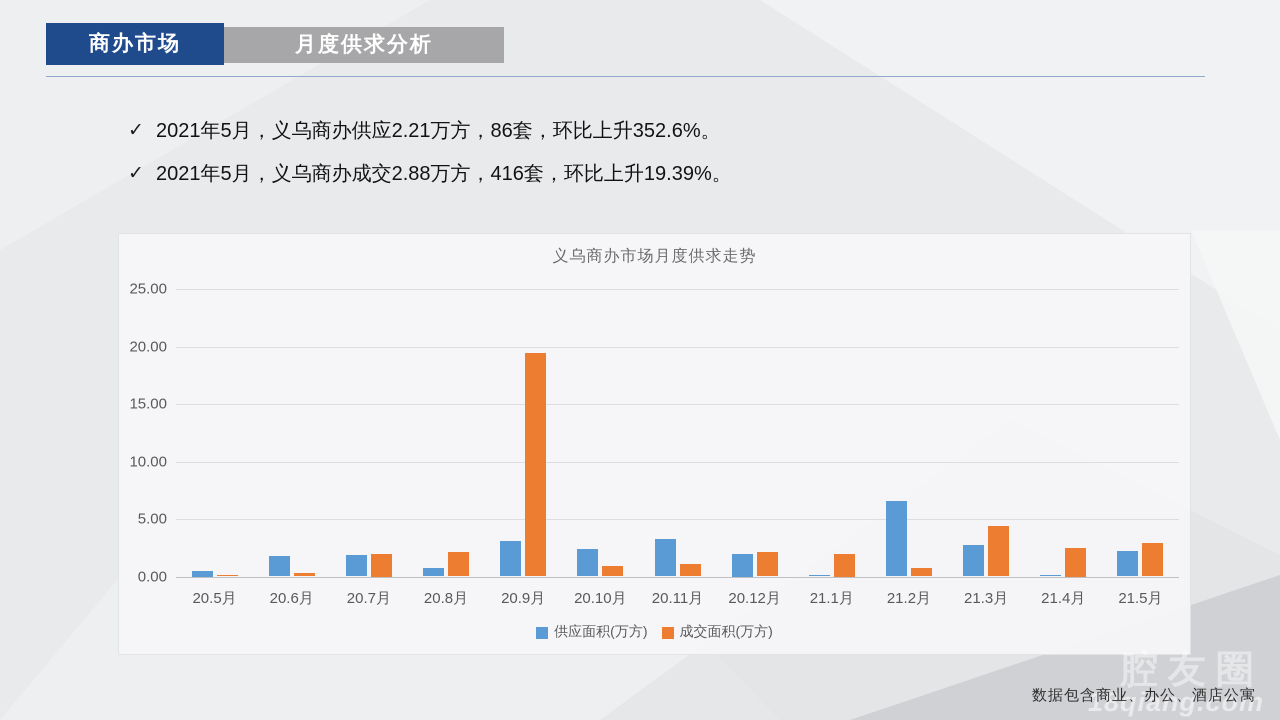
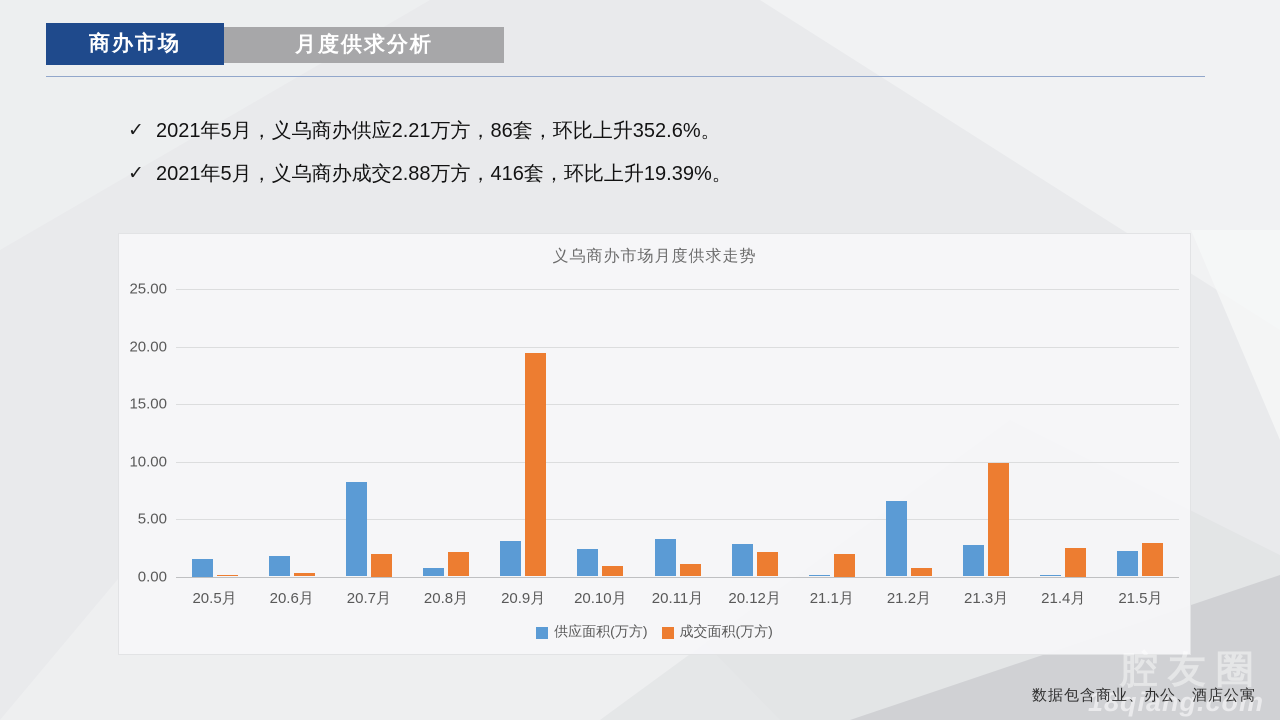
供应面积(万方)/20.5月: 0.5 -> 1.5
供应面积(万方)/20.7月: 1.9 -> 8.2
供应面积(万方)/20.12月: 2.0 -> 2.8
成交面积(万方)/21.3月: 4.4 -> 9.9
